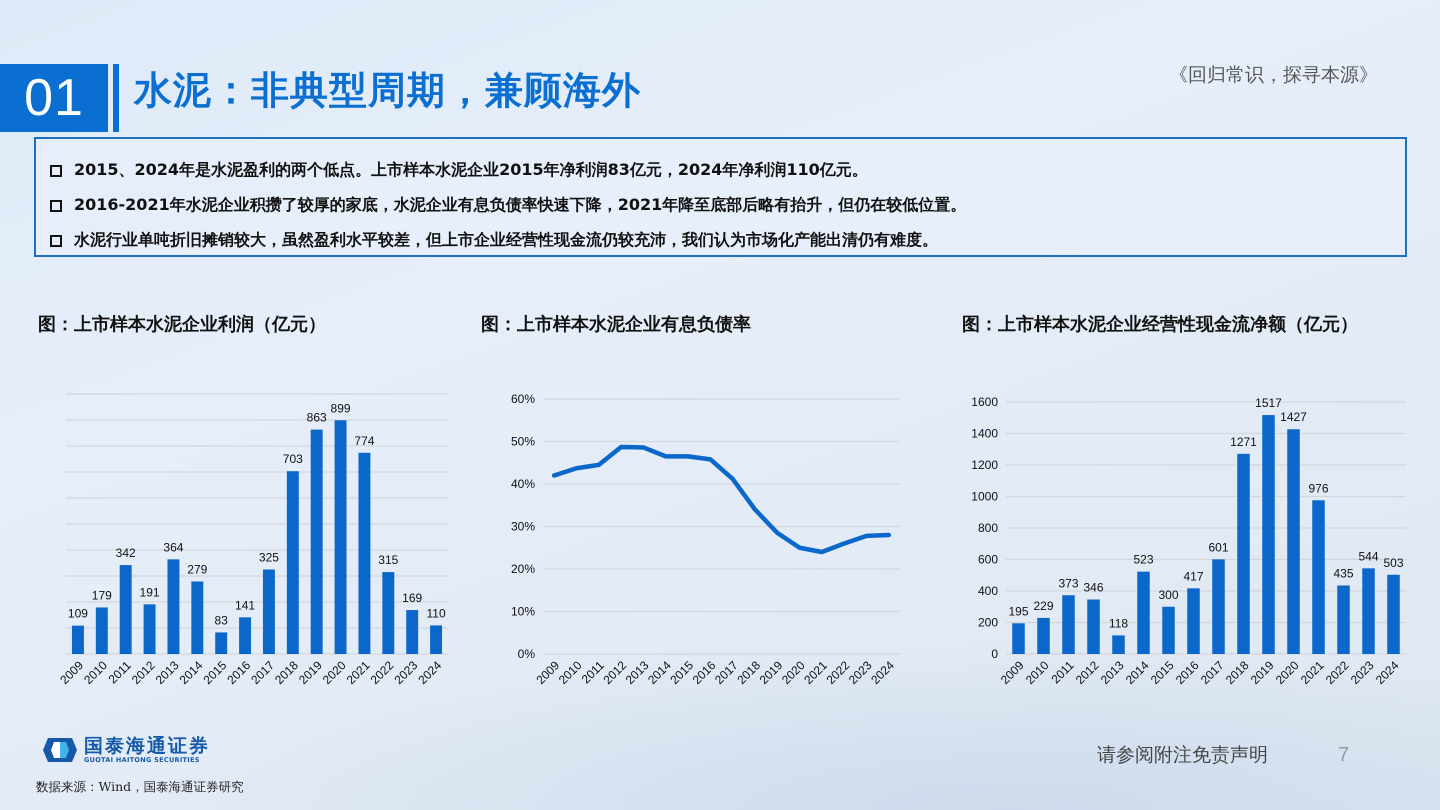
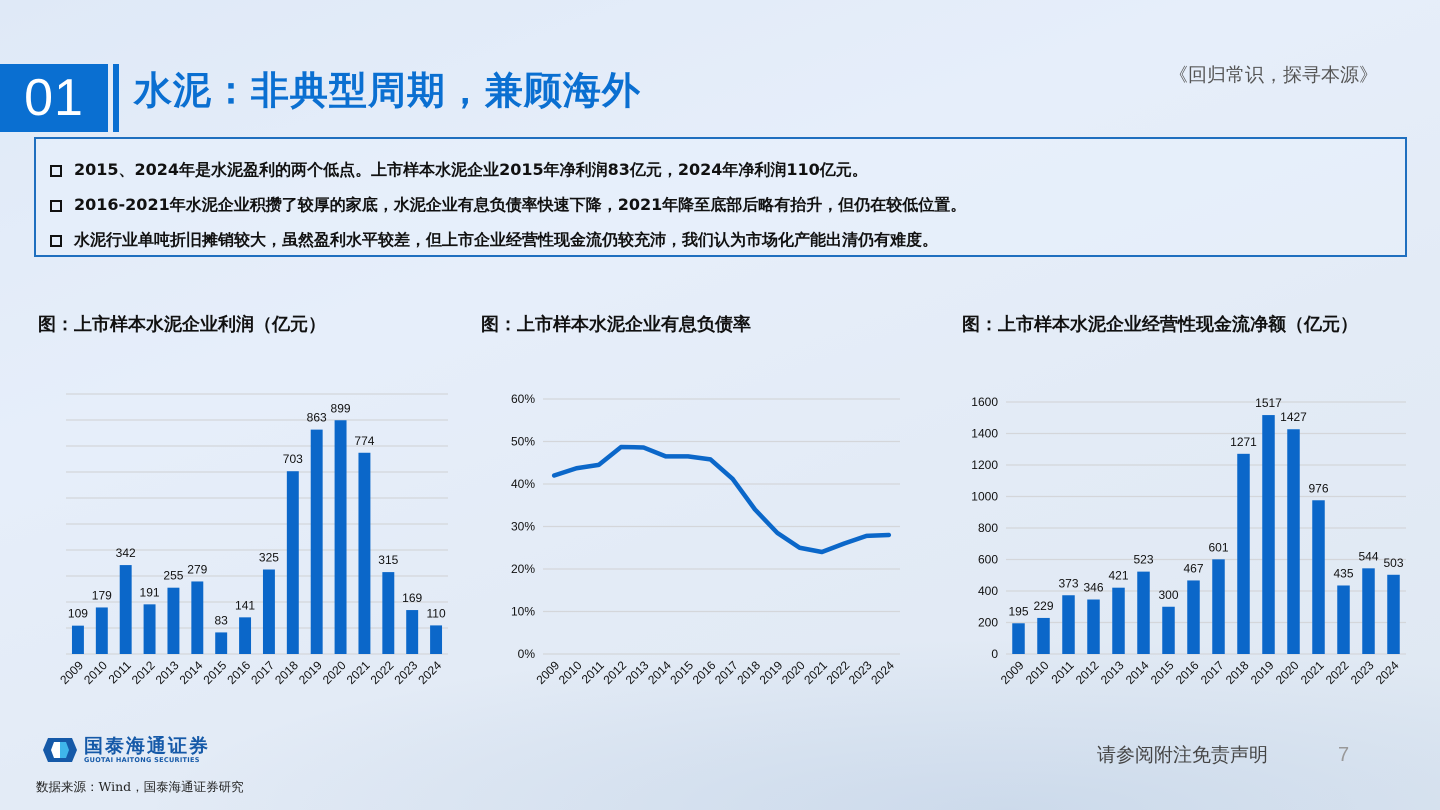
图：上市样本水泥企业利润（亿元）/2013: 364 -> 255
图：上市样本水泥企业经营性现金流净额（亿元）/2013: 118 -> 421
图：上市样本水泥企业经营性现金流净额（亿元）/2016: 417 -> 467
